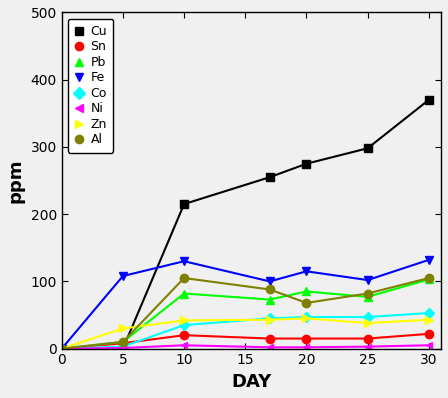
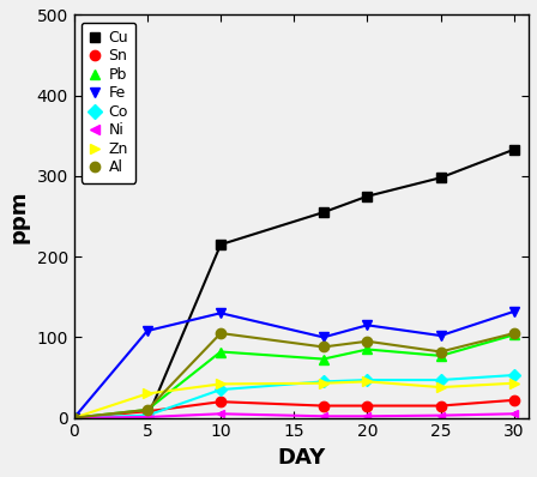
Al/20: 68 -> 95
Cu/30: 370 -> 333
